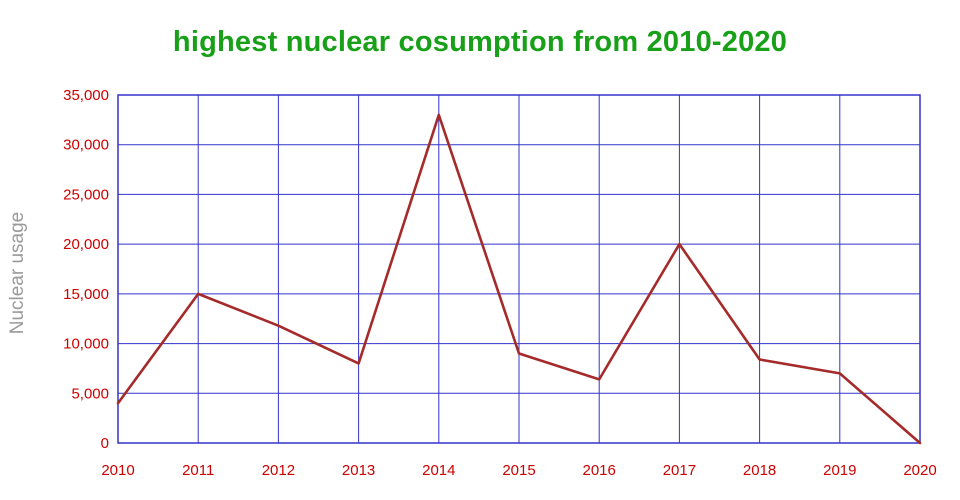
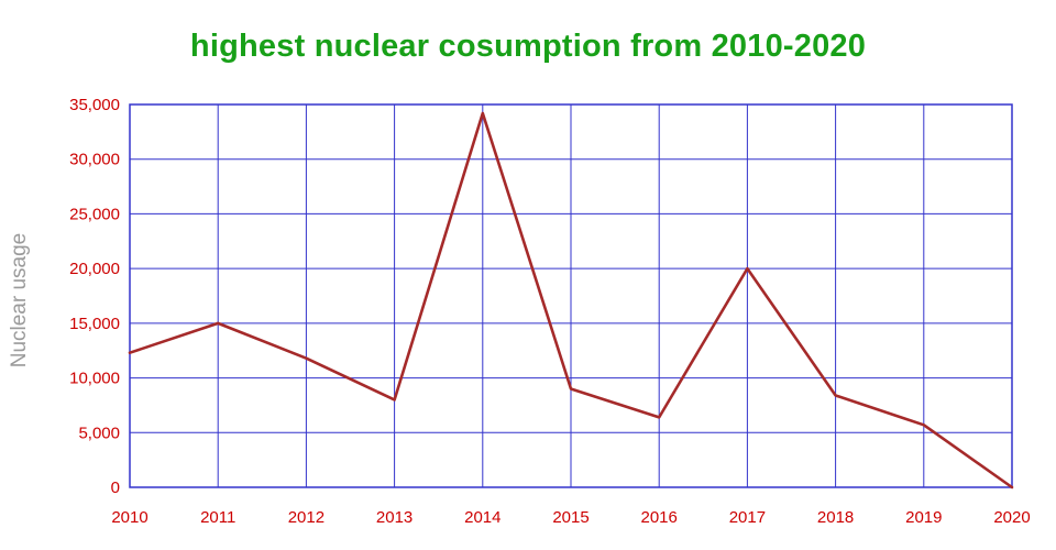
2010: 4000 -> 12000
2014: 33000 -> 34000
2019: 7000 -> 6000
